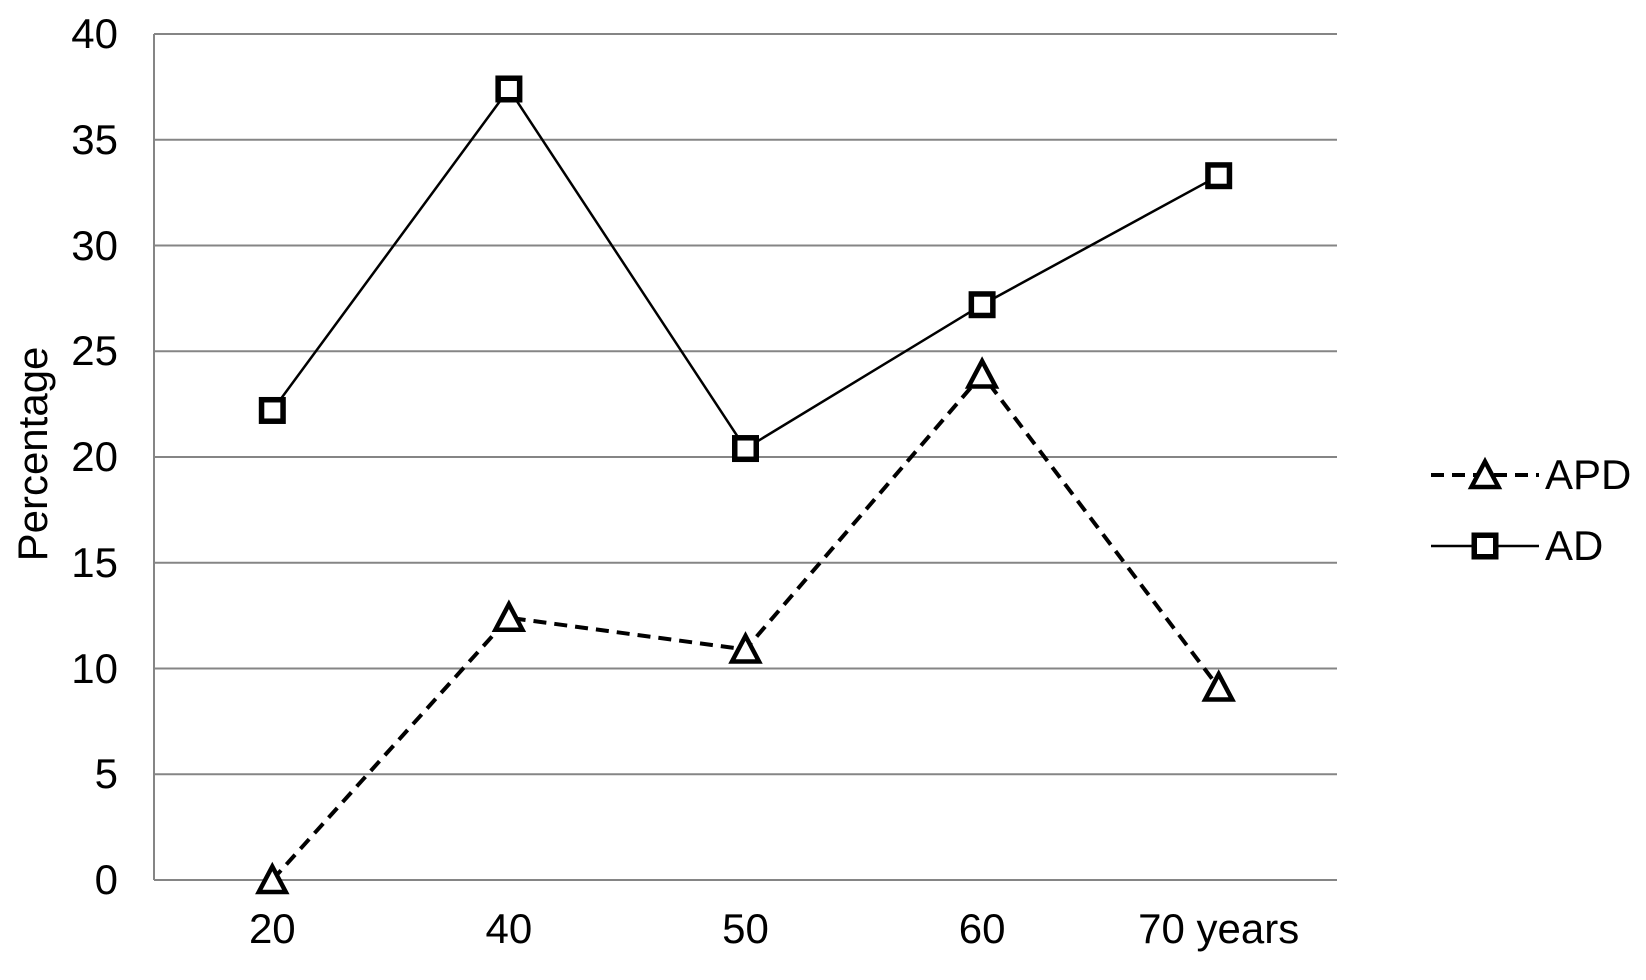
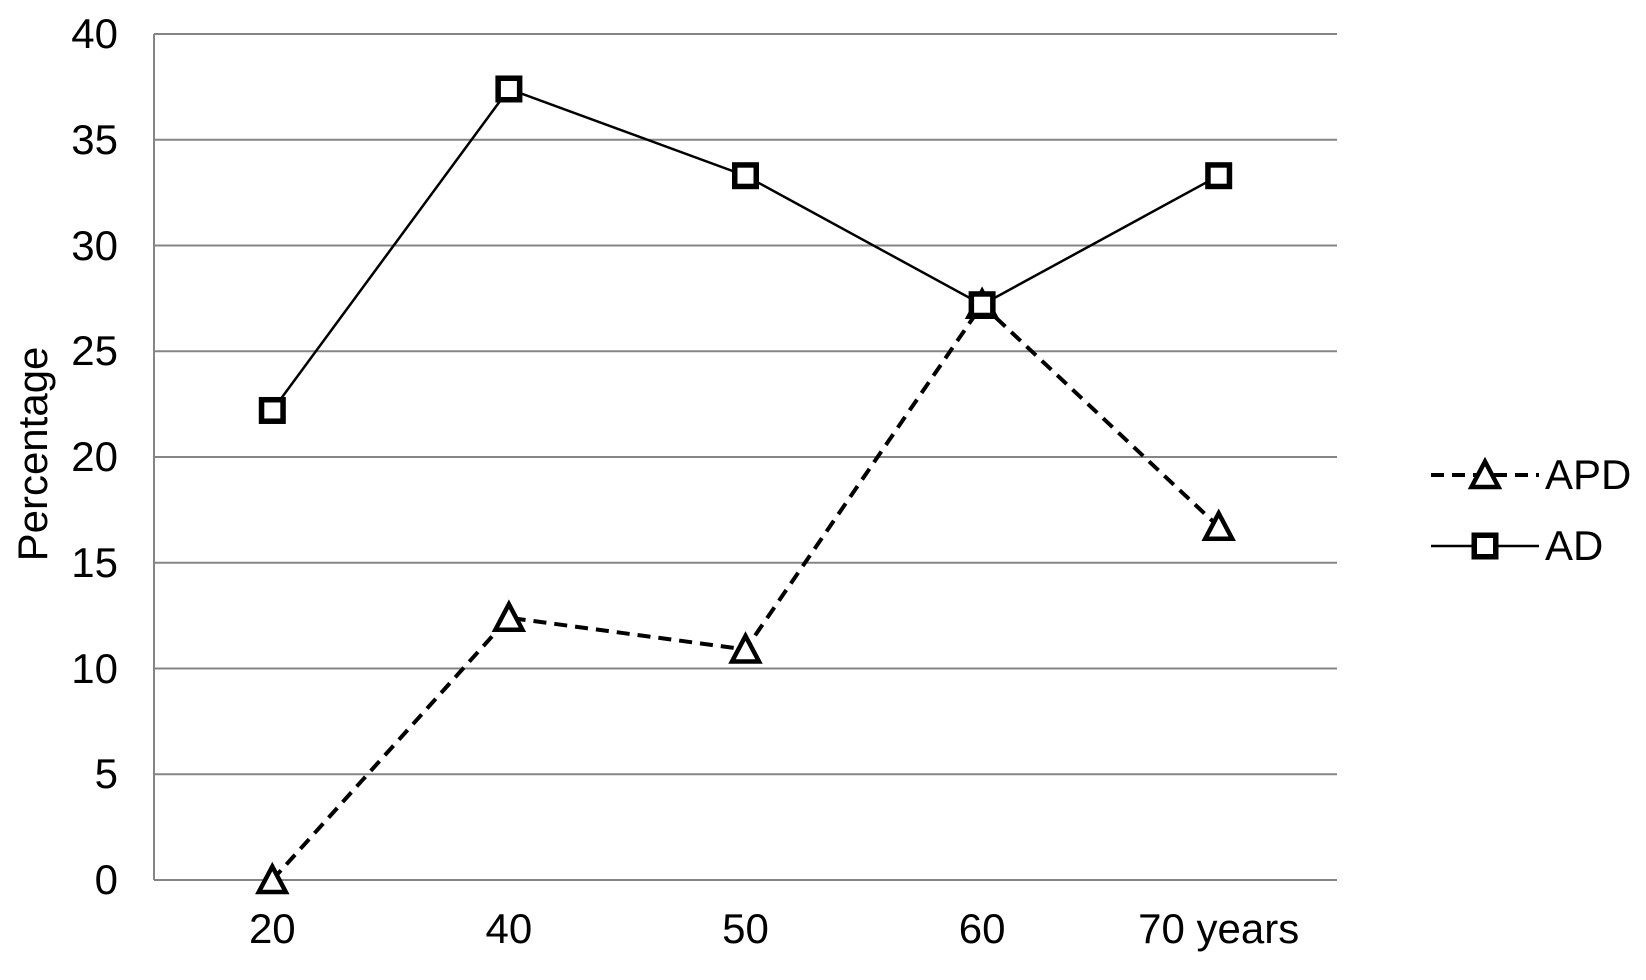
AD/50: 20.4 -> 33.3
APD/60: 23.9 -> 27.2
APD/70 years: 9.1 -> 16.7
